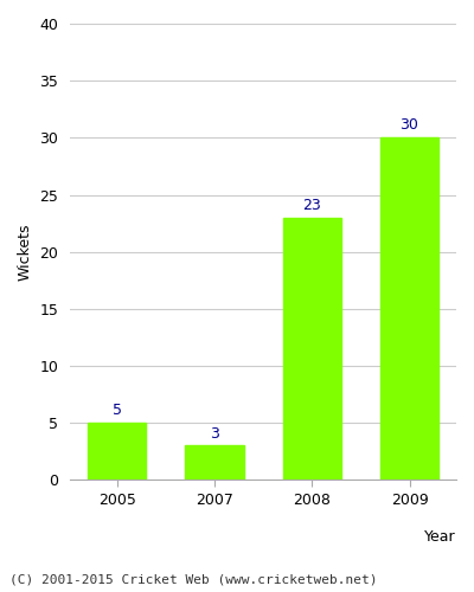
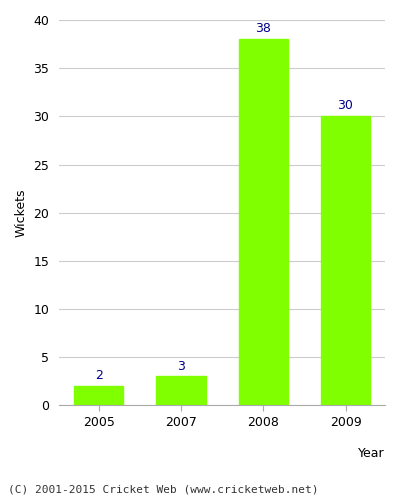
2005: 5 -> 2
2008: 23 -> 38
